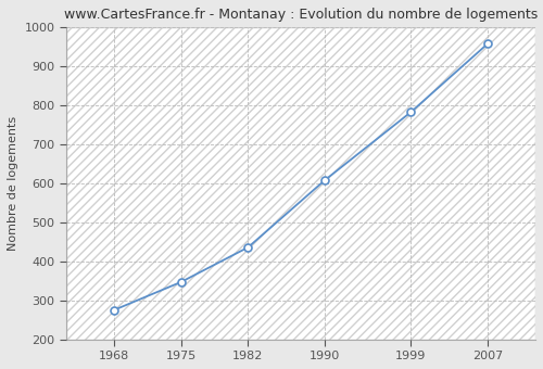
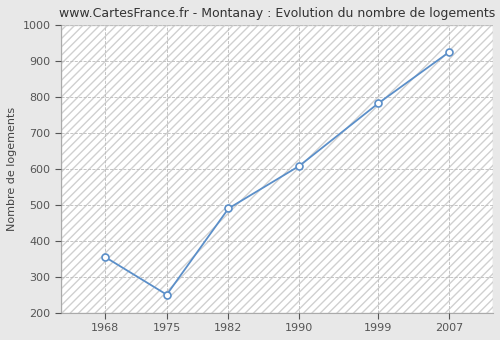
1968: 275 -> 355
1975: 347 -> 250
1982: 436 -> 490
2007: 958 -> 925
